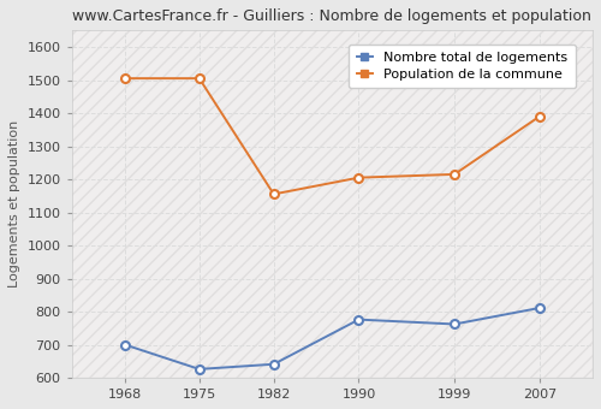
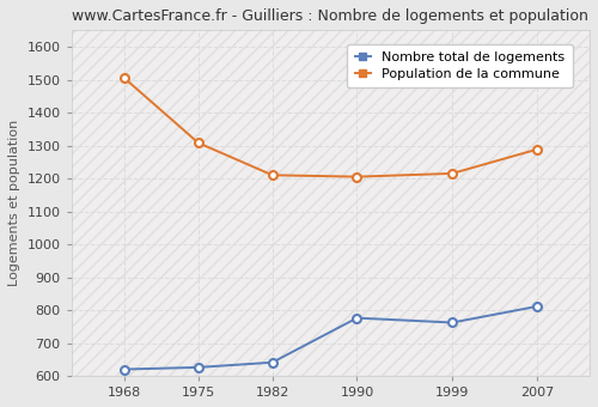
Nombre total de logements/1968: 700 -> 620
Population de la commune/1975: 1505 -> 1308
Population de la commune/1982: 1155 -> 1210
Population de la commune/2007: 1390 -> 1288
